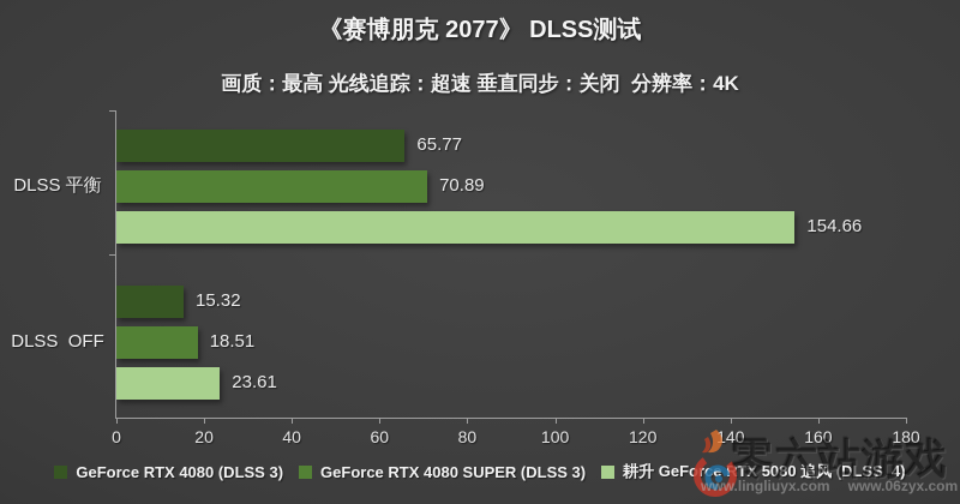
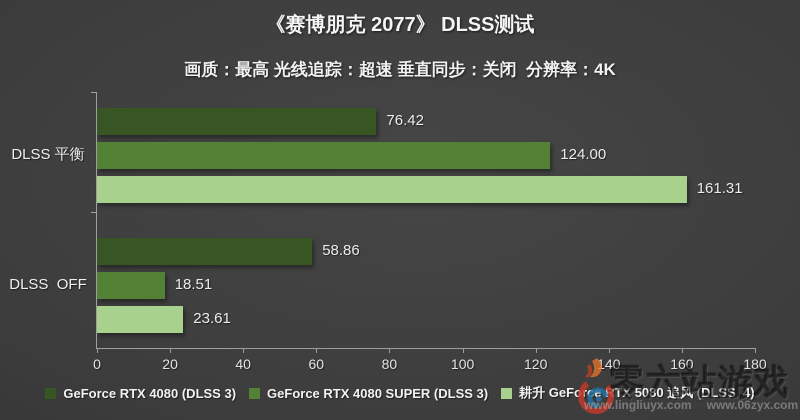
GeForce RTX 4080 (DLSS 3)/DLSS 平衡: 65.77 -> 76.42
GeForce RTX 4080 SUPER (DLSS 3)/DLSS 平衡: 70.89 -> 124.00
耕升 GeForce RTX 5080 追风 (DLSS 4)/DLSS 平衡: 154.66 -> 161.31
GeForce RTX 4080 (DLSS 3)/DLSS OFF: 15.32 -> 58.86
